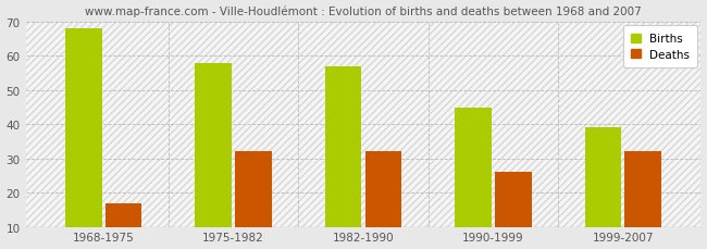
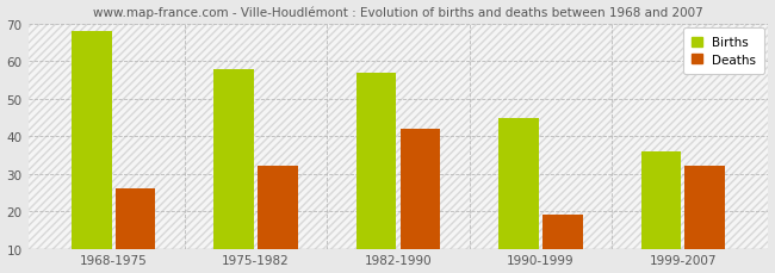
Deaths/1968-1975: 17 -> 26
Deaths/1982-1990: 32 -> 42
Deaths/1990-1999: 26 -> 19
Births/1999-2007: 39 -> 36
